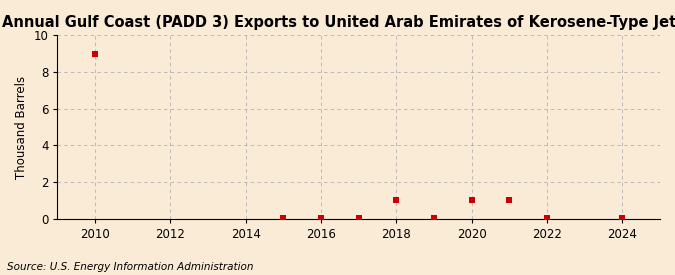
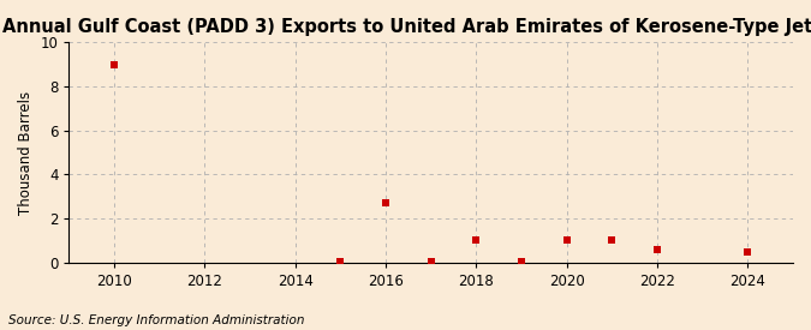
2016: 0.0 -> 2.7
2022: 0.0 -> 0.6
2024: 0.0 -> 0.5
